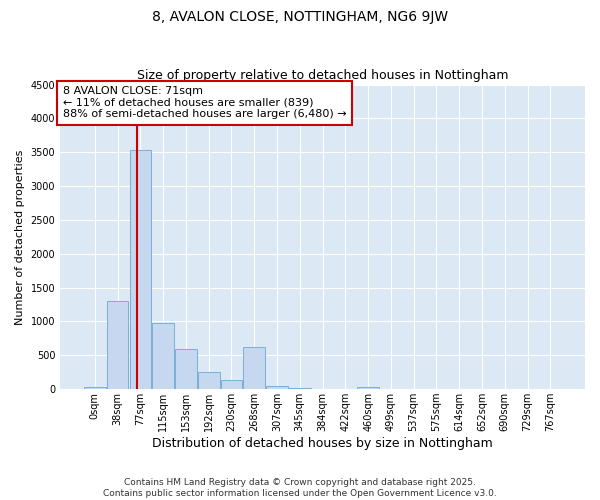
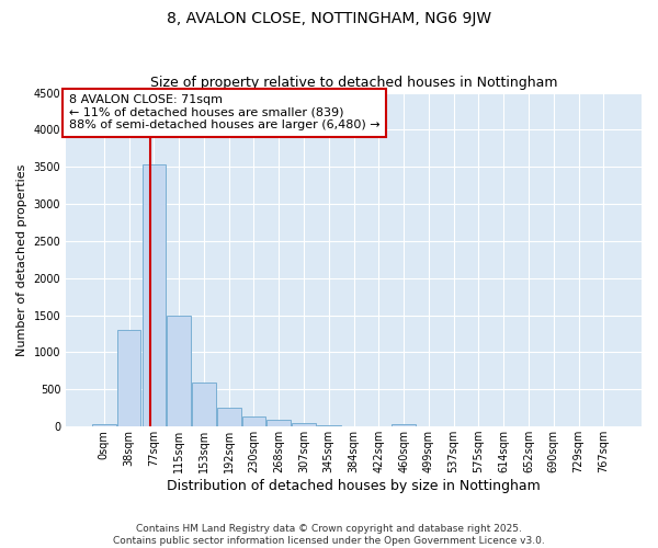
115sqm: 980 -> 1500
268sqm: 620 -> 90
